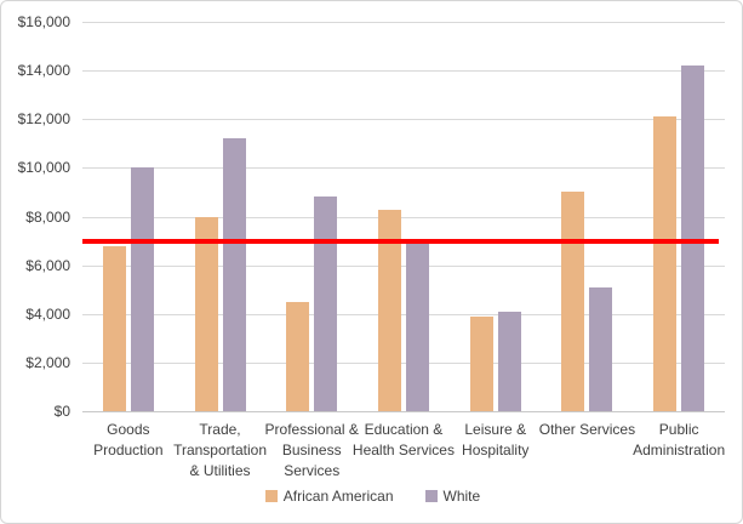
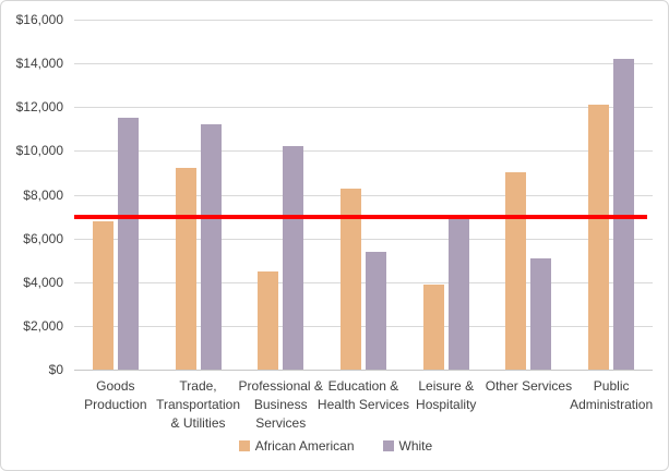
White/Goods Production: $10000 -> $11500
African American/Trade, Transportation & Utilities: $8000 -> $9200
White/Professional & Business Services: $8800 -> $10200
White/Education & Health Services: $6900 -> $5400
White/Leisure & Hospitality: $4100 -> $7100
